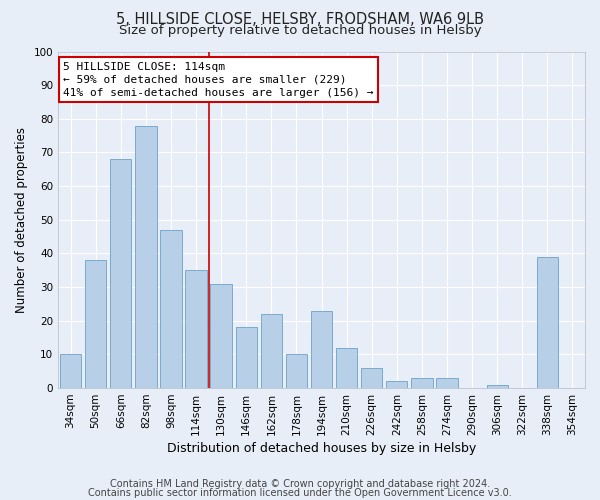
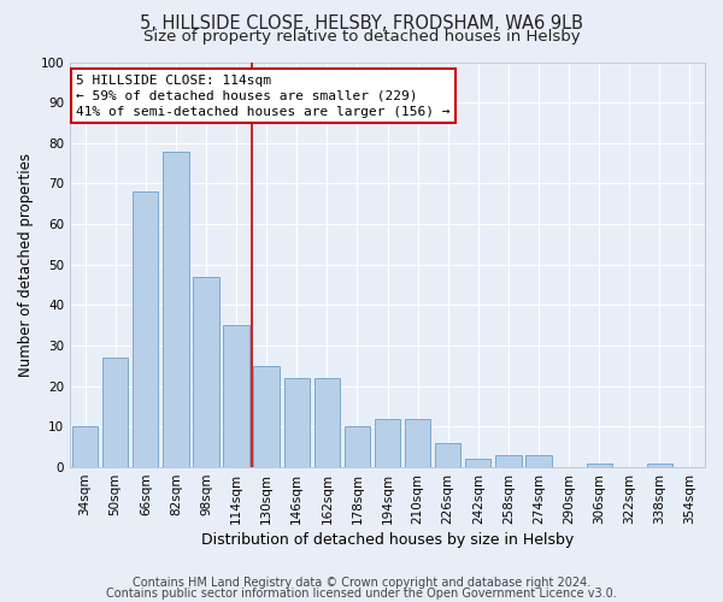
50sqm: 38 -> 27
130sqm: 31 -> 25
146sqm: 18 -> 22
194sqm: 23 -> 12
338sqm: 39 -> 1
